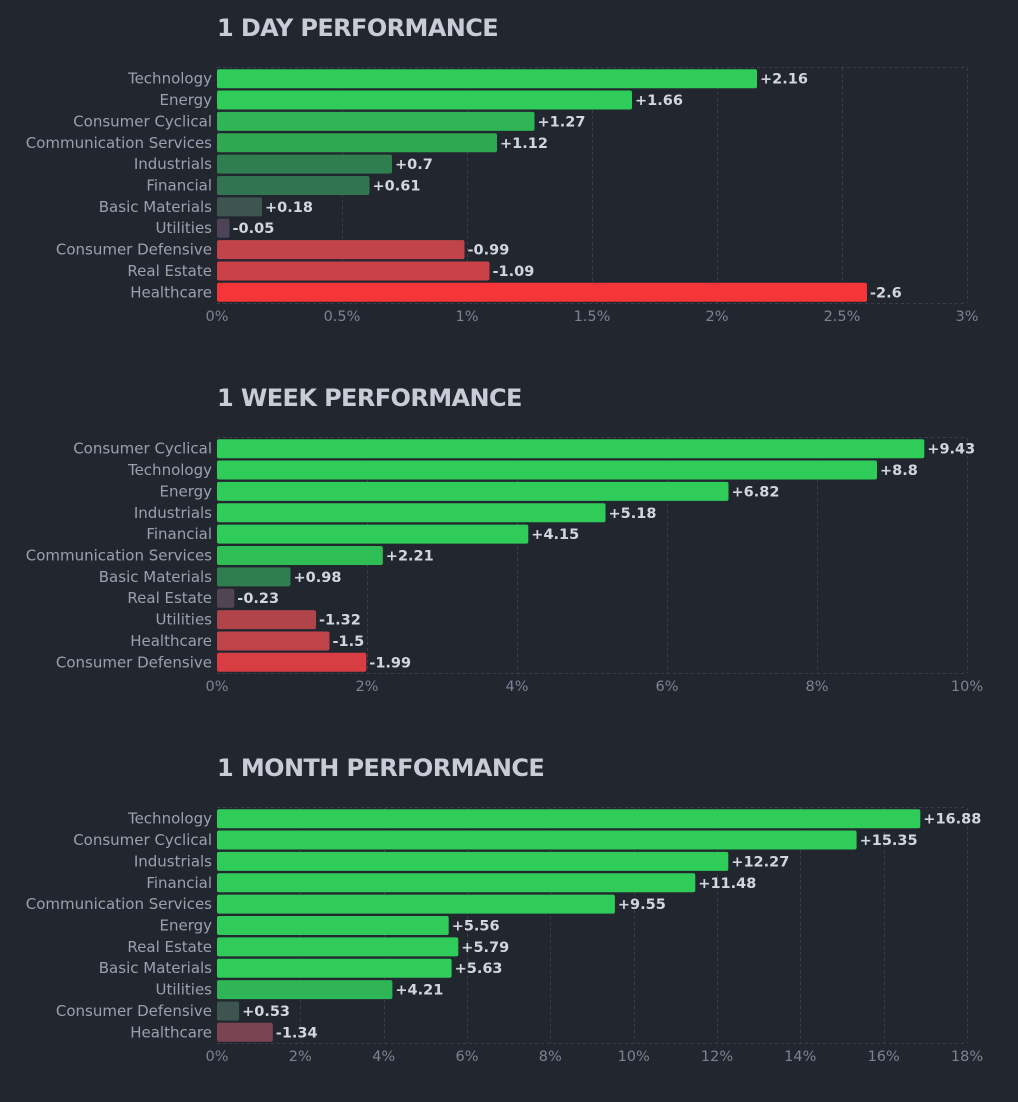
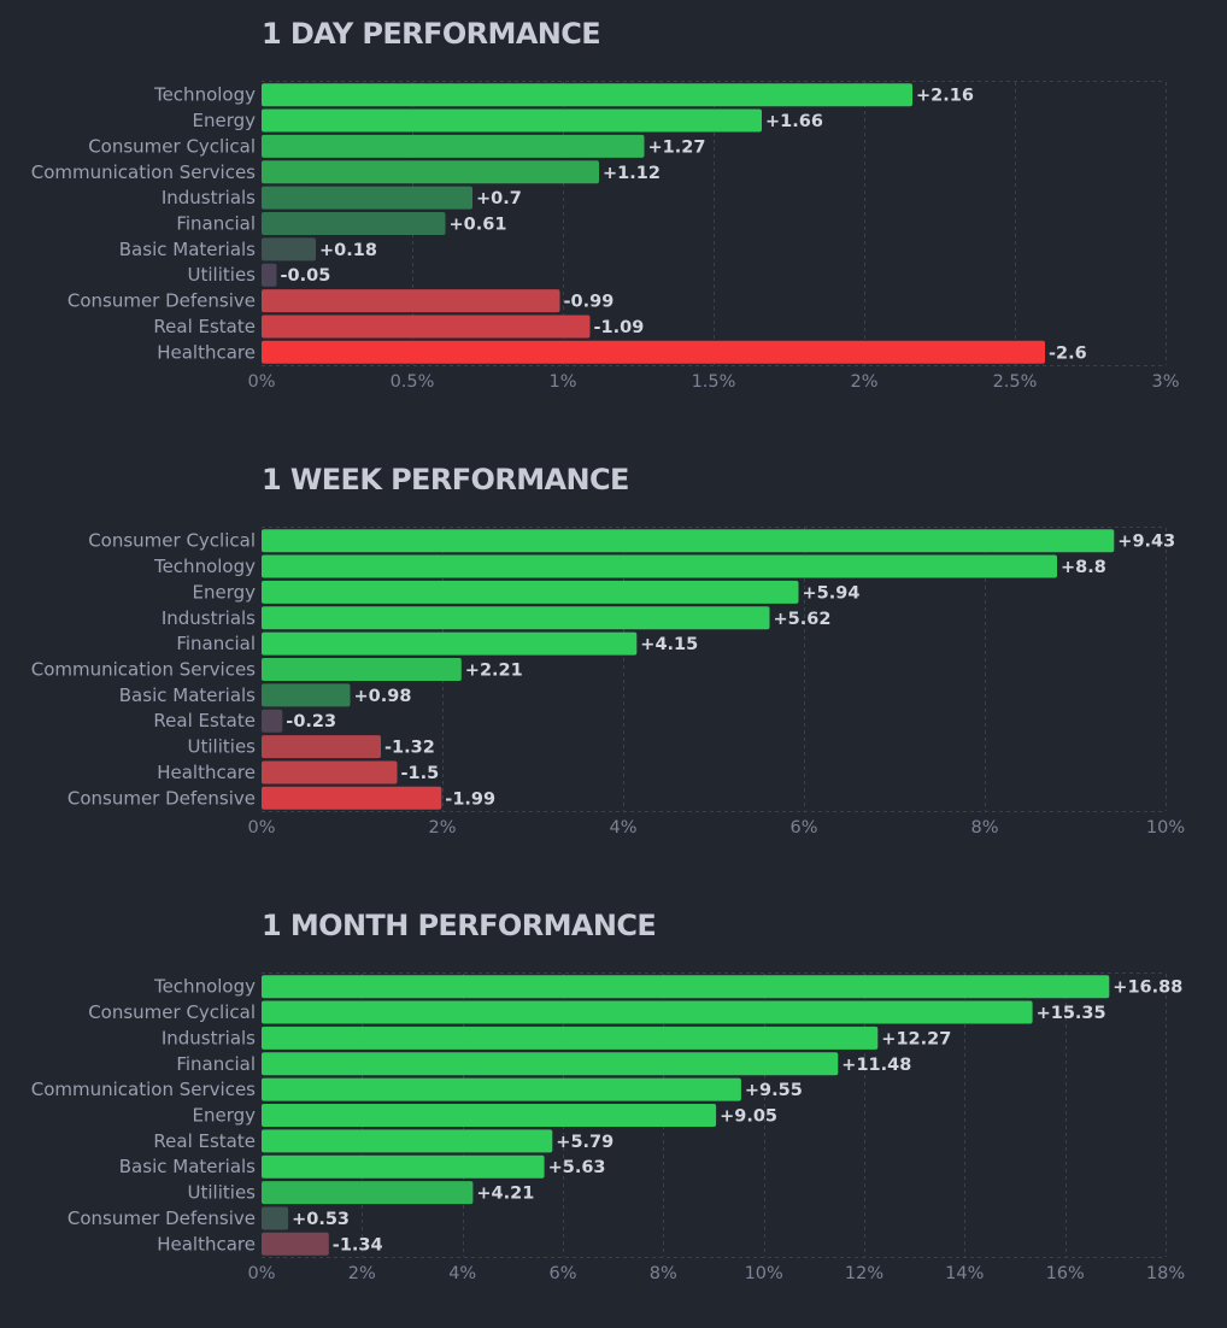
1 WEEK PERFORMANCE/Energy: +6.82 -> +5.94
1 WEEK PERFORMANCE/Industrials: +5.18 -> +5.62
1 MONTH PERFORMANCE/Energy: +5.56 -> +9.05
